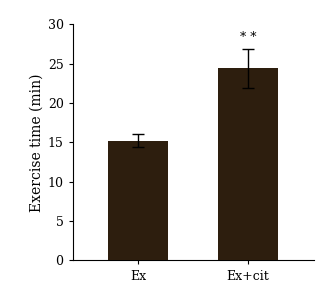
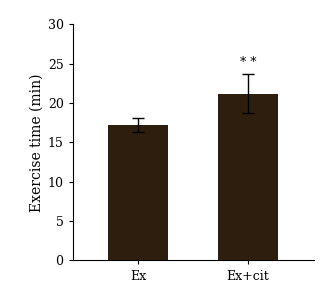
Ex: 15.2 -> 17.2
Ex+cit: 24.4 -> 21.2
